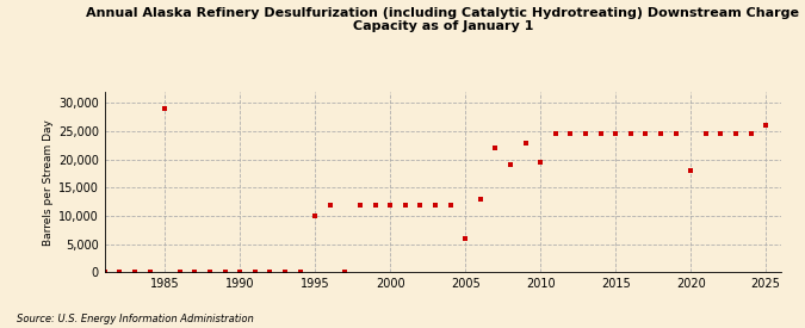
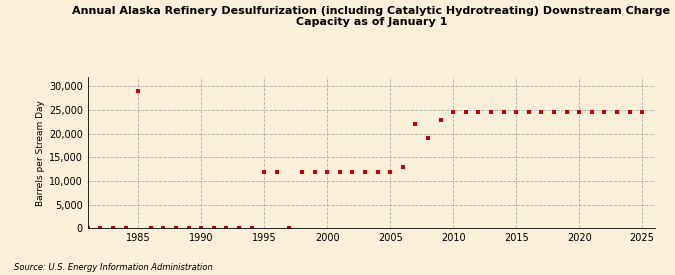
1995: 10,000 -> 12,000
2005: 6,000 -> 12,000
2010: 19,500 -> 24,500
2020: 18,000 -> 24,500
2025: 26,000 -> 24,500
